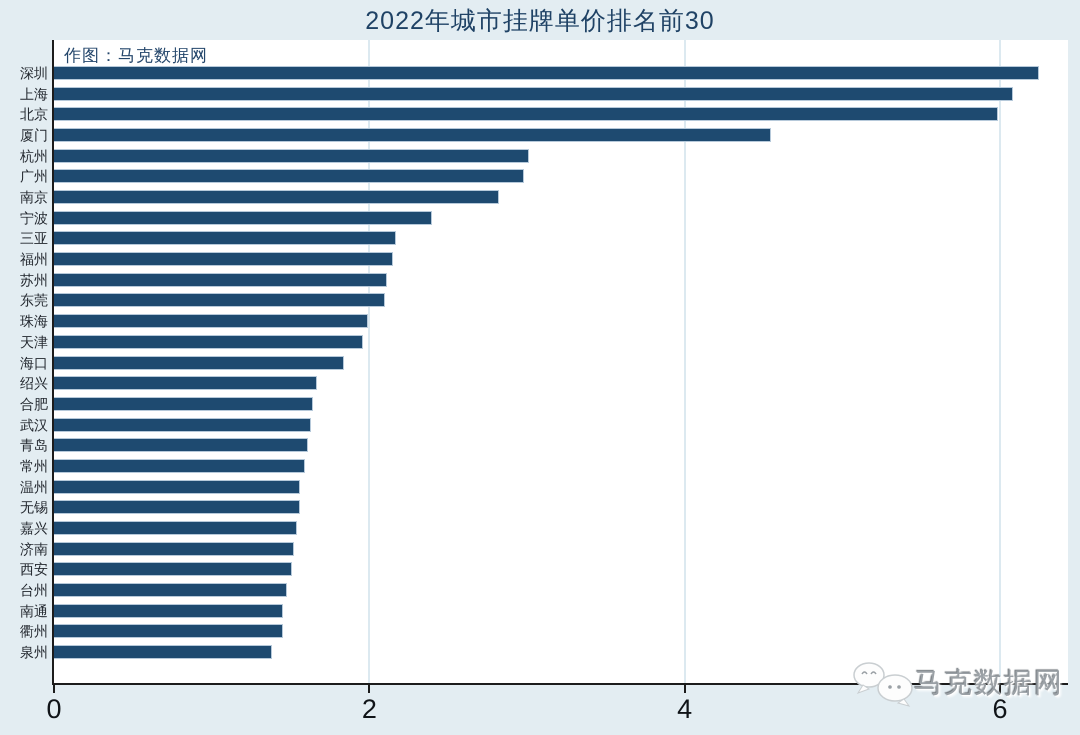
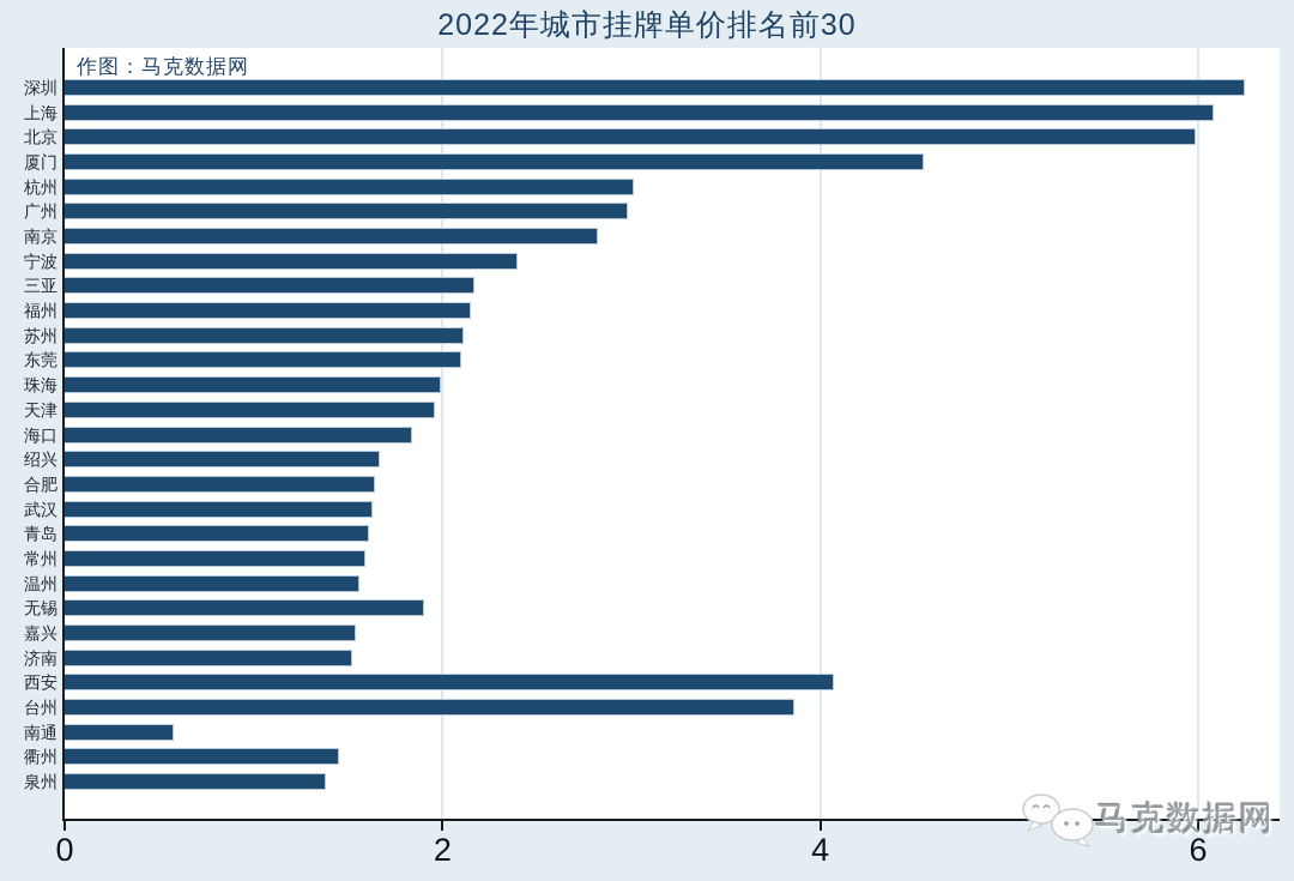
无锡: 1.56 -> 1.90
西安: 1.51 -> 4.07
台州: 1.48 -> 3.86
南通: 1.45 -> 0.58
